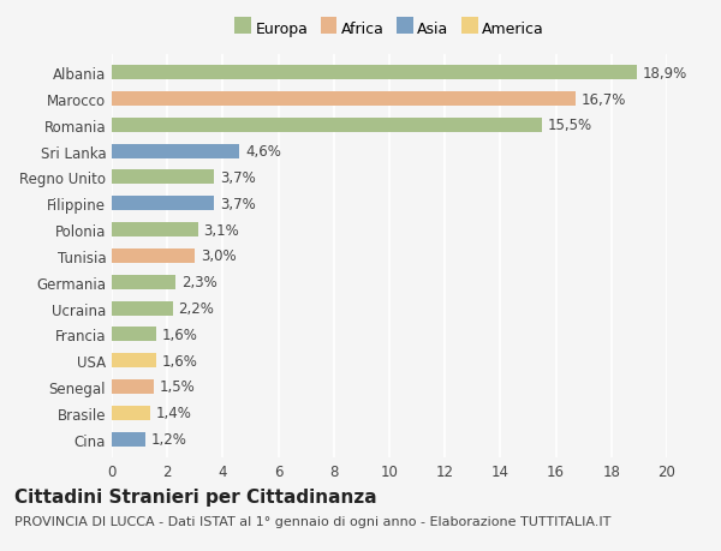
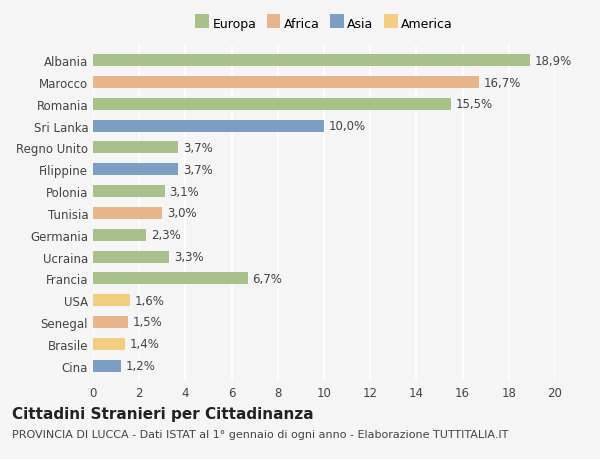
Sri Lanka: 4,6% -> 10,0%
Ucraina: 2,2% -> 3,3%
Francia: 1,6% -> 6,7%
